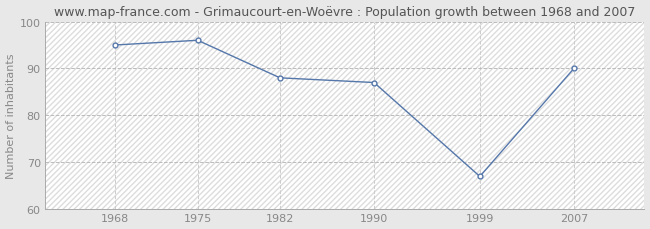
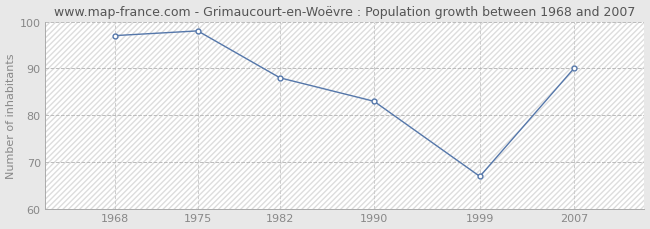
1968: 95 -> 97
1975: 96 -> 98
1990: 87 -> 83
